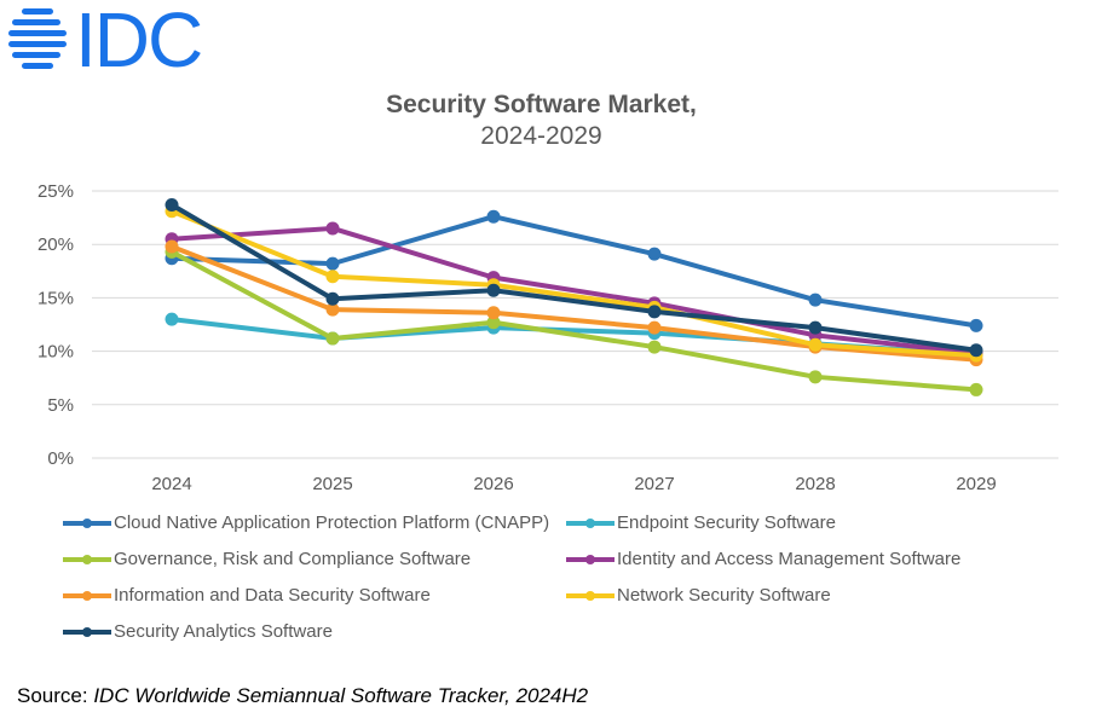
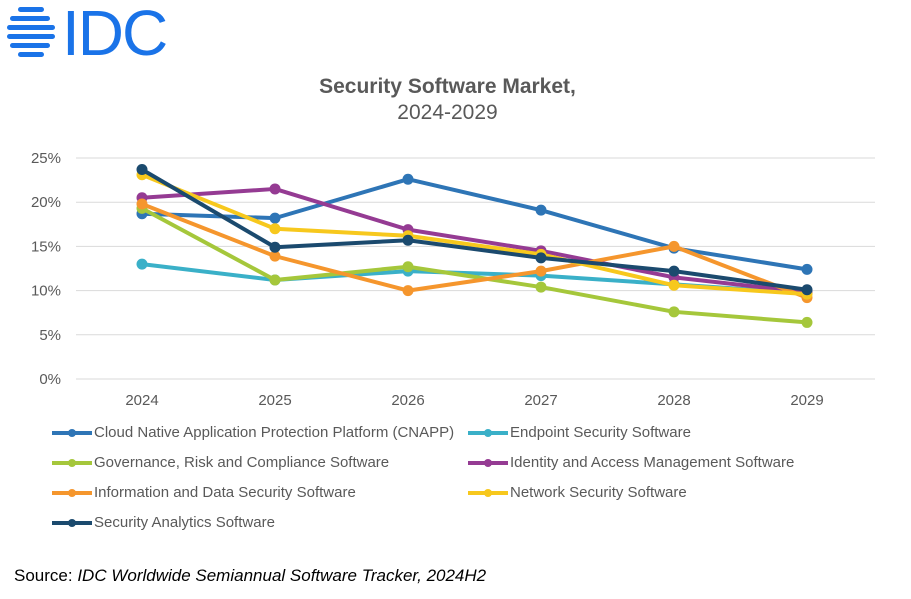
Information and Data Security Software/2026: 14% -> 10%
Information and Data Security Software/2028: 10% -> 15%
